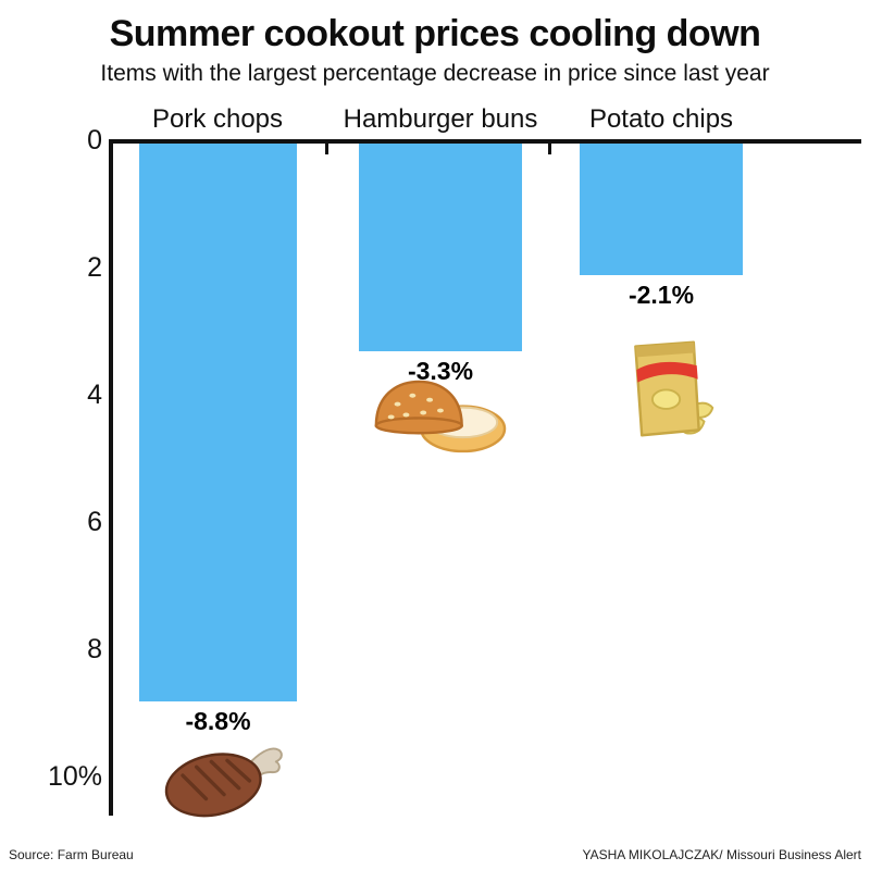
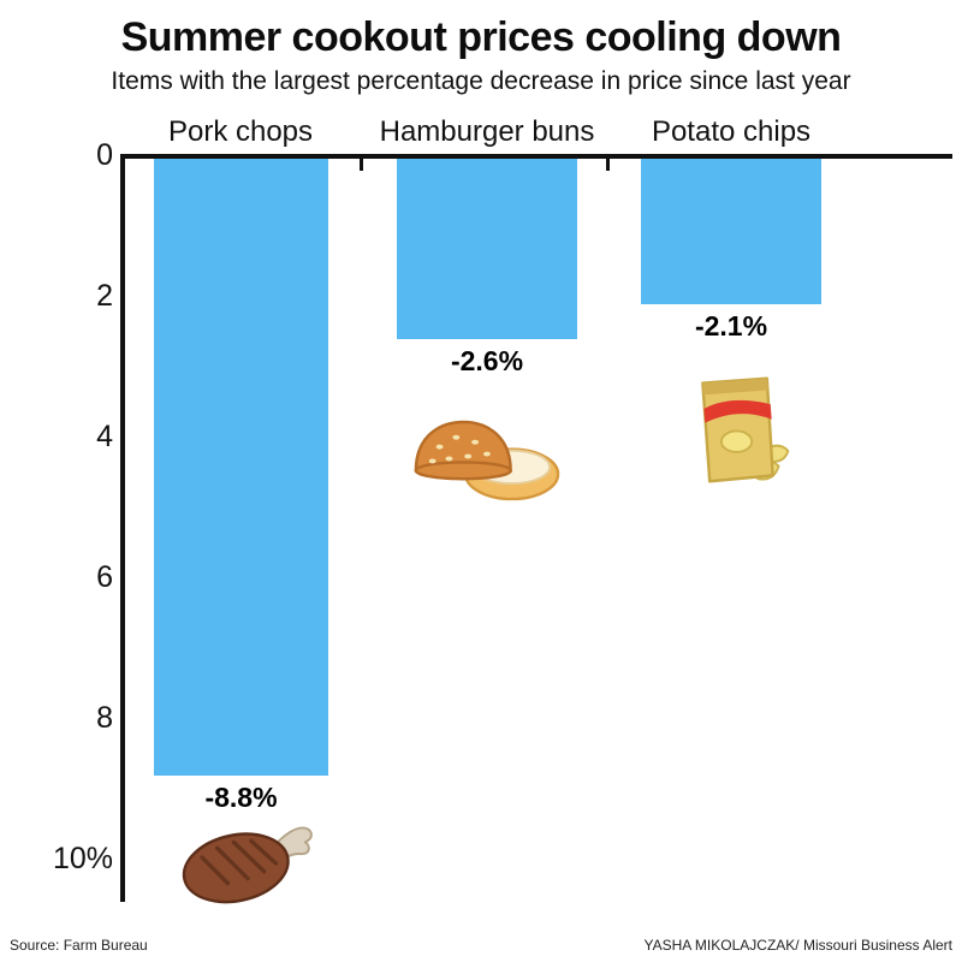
Hamburger buns: -3.3% -> -2.6%
